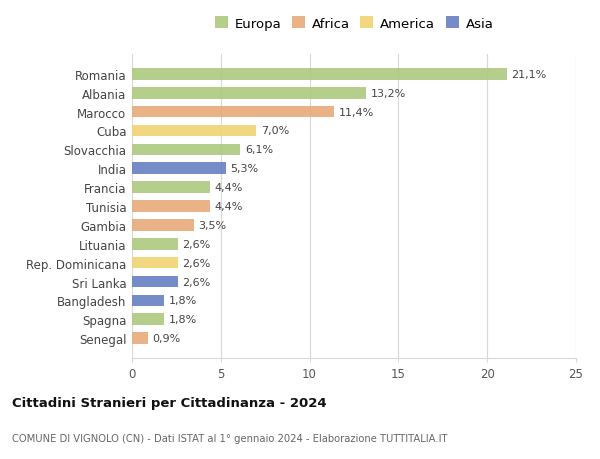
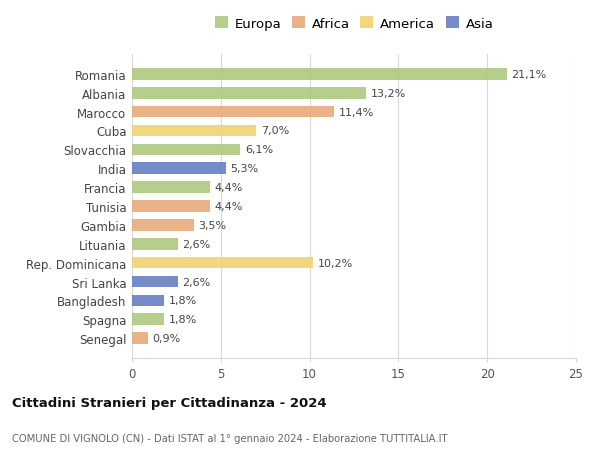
Rep. Dominicana: 2,6% -> 10,2%
